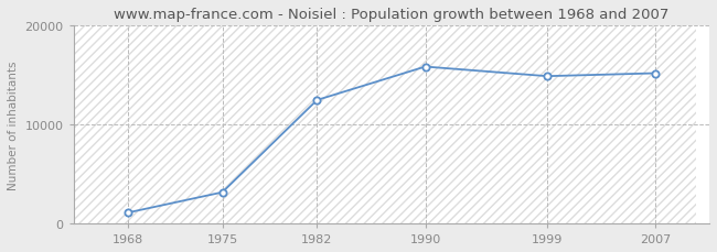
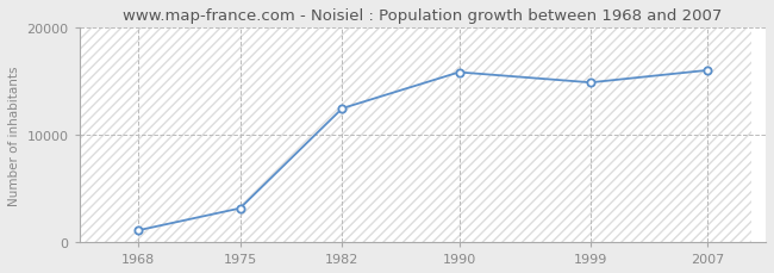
2007: 15200 -> 16000
